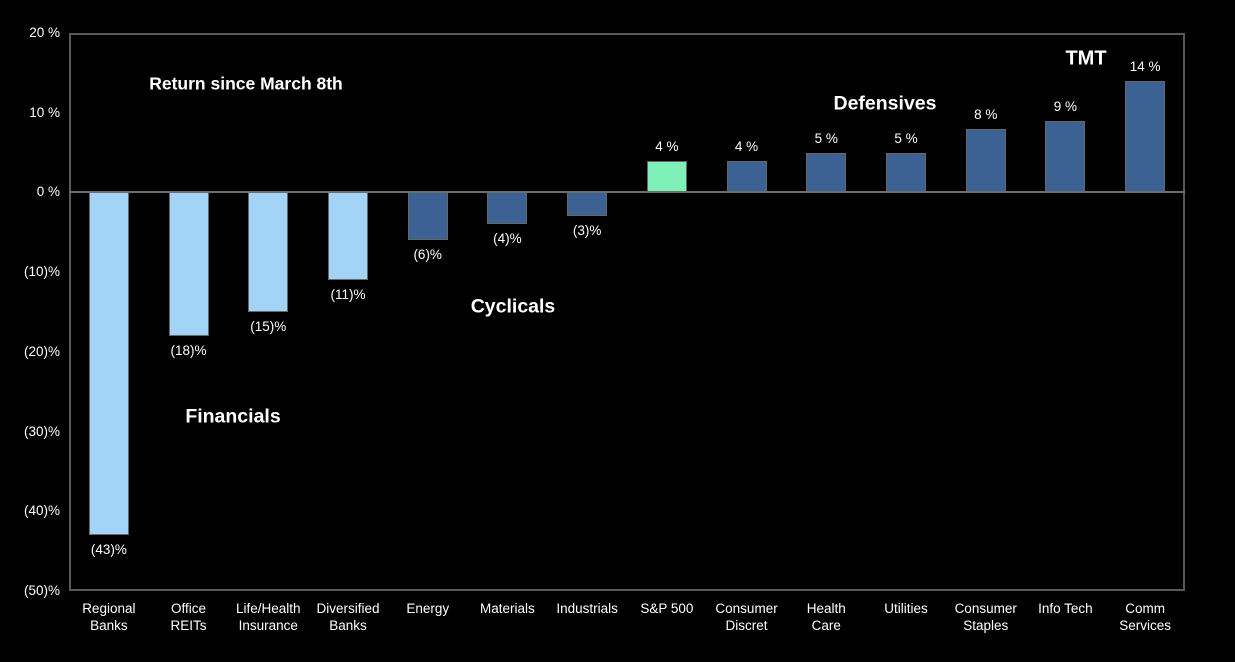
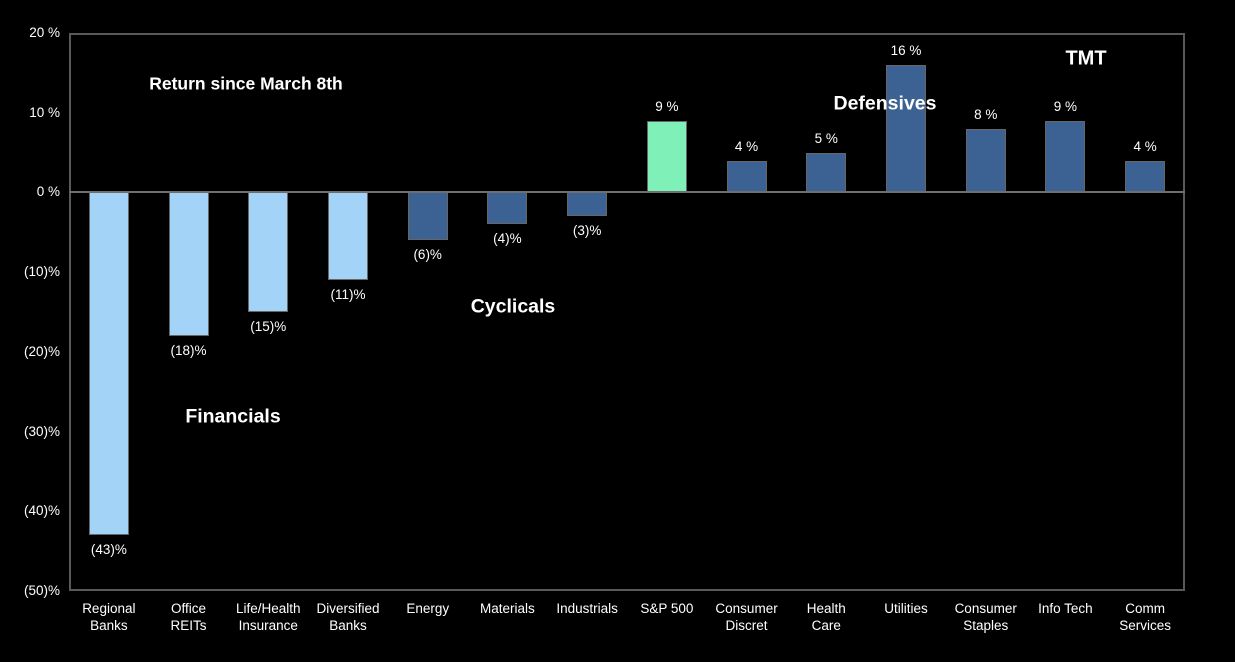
S&P 500: 4 -> 9
Utilities: 5 -> 16
Comm Services: 14 -> 4
